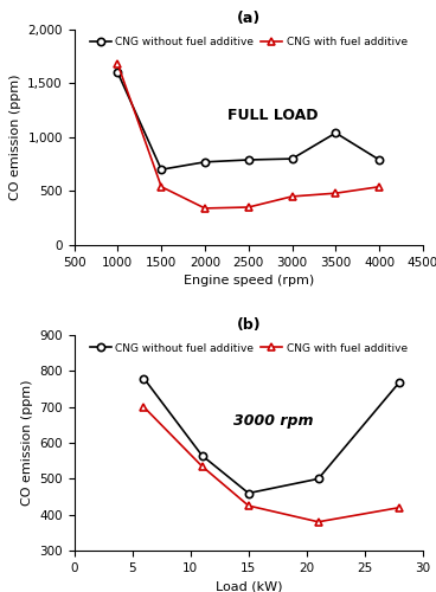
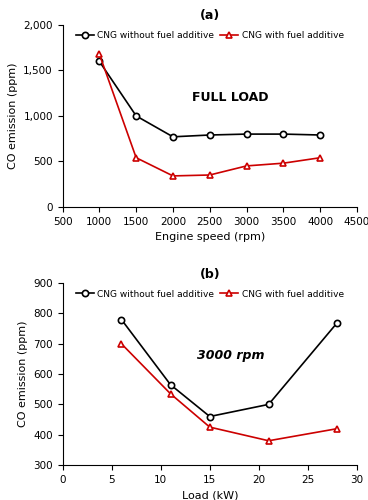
(a)/CNG without fuel additive/1500: 700 -> 1,000
(a)/CNG without fuel additive/3500: 1,040 -> 800
